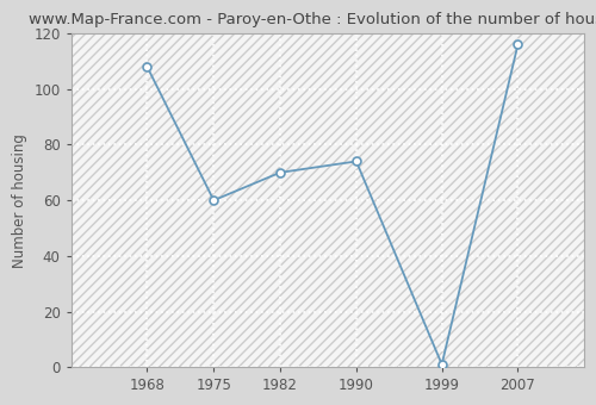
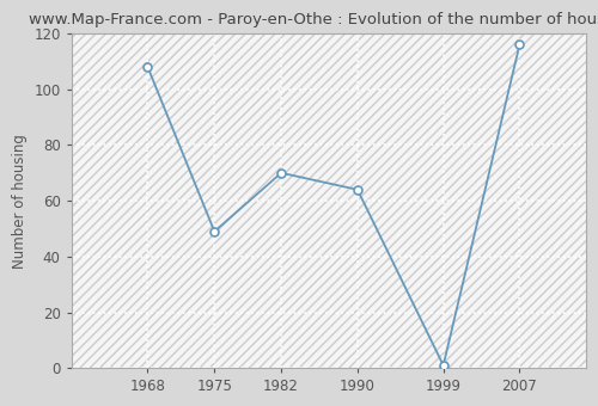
1975: 60 -> 49
1990: 74 -> 64
